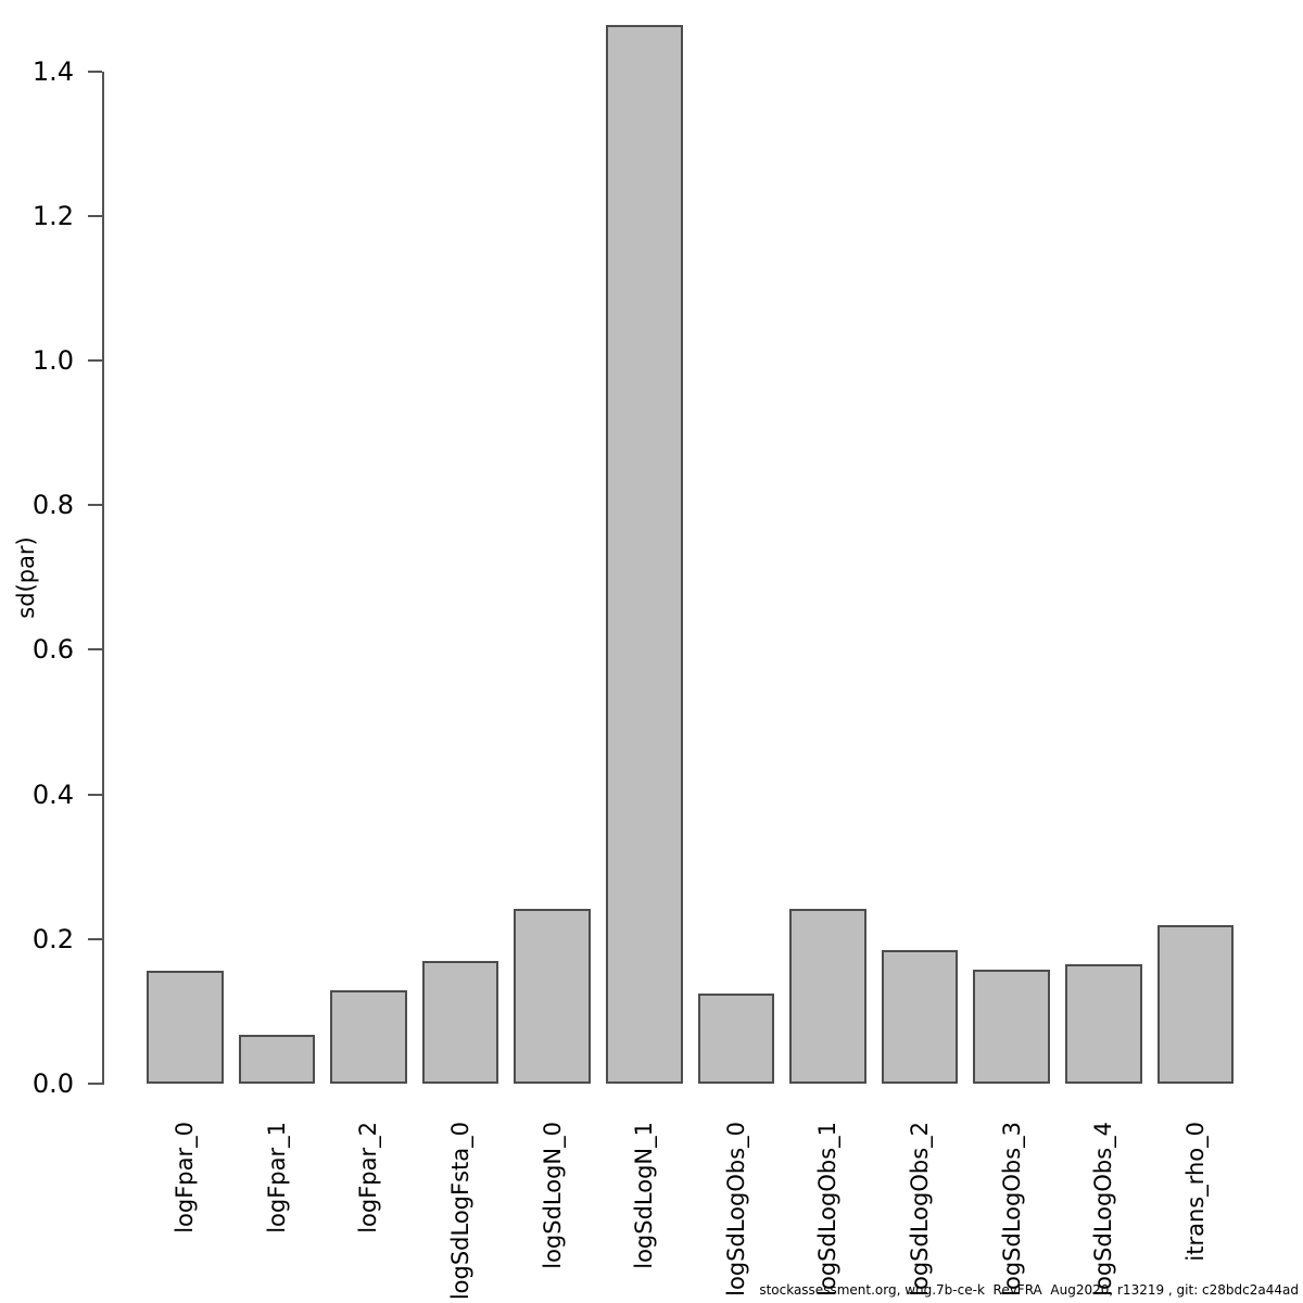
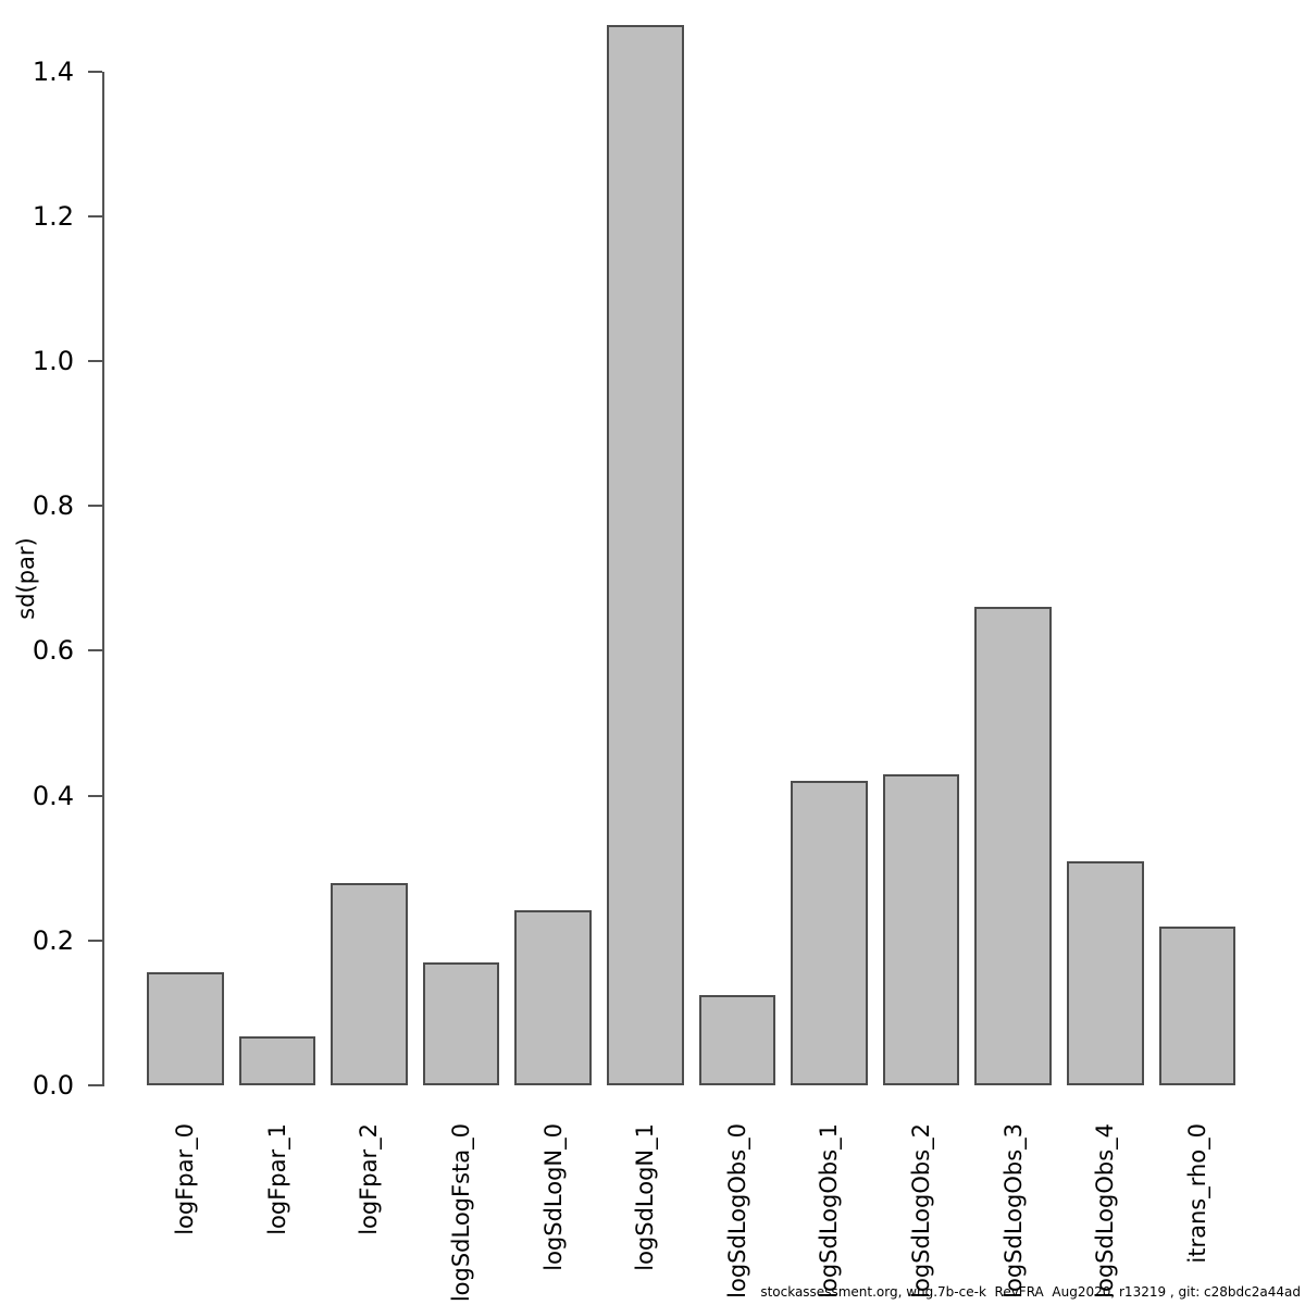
logFpar_2: 0.13 -> 0.28
logSdLogObs_1: 0.24 -> 0.42
logSdLogObs_2: 0.18 -> 0.43
logSdLogObs_3: 0.16 -> 0.66
logSdLogObs_4: 0.17 -> 0.31
